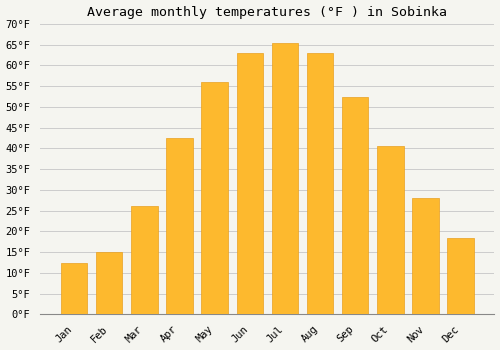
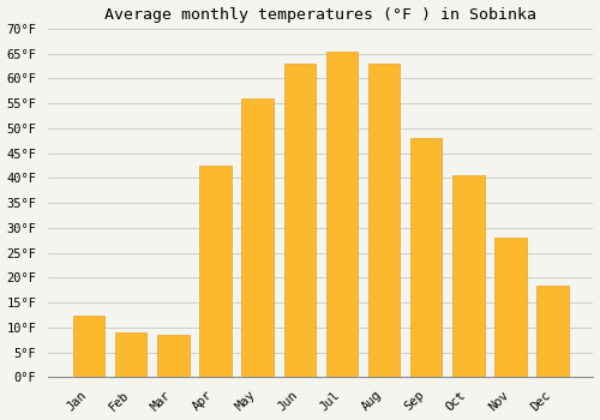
Feb: 15.0°F -> 9.0°F
Mar: 26.0°F -> 8.5°F
Sep: 52.5°F -> 48.0°F
